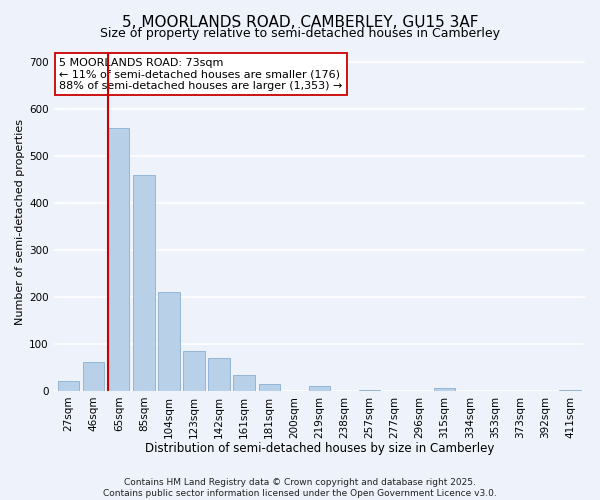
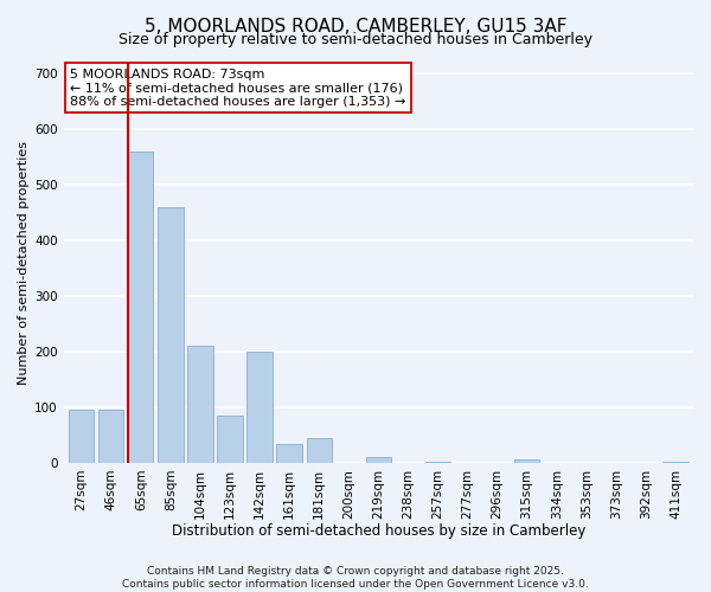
27sqm: 20 -> 95
46sqm: 62 -> 95
142sqm: 70 -> 200
181sqm: 15 -> 45
